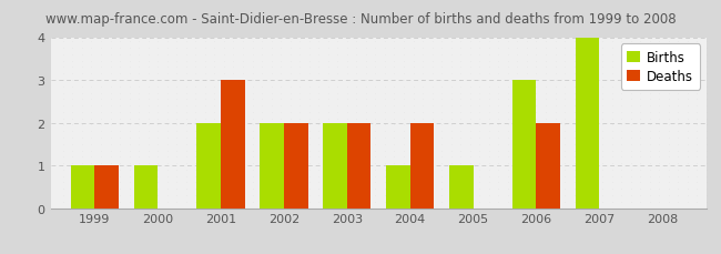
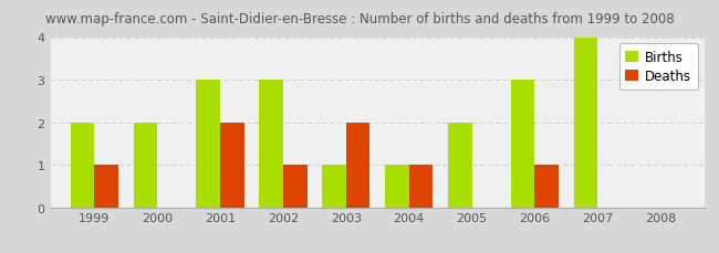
Births/1999: 1 -> 2
Births/2000: 1 -> 2
Births/2001: 2 -> 3
Deaths/2001: 3 -> 2
Births/2002: 2 -> 3
Deaths/2002: 2 -> 1
Births/2003: 2 -> 1
Deaths/2004: 2 -> 1
Births/2005: 1 -> 2
Deaths/2006: 2 -> 1
